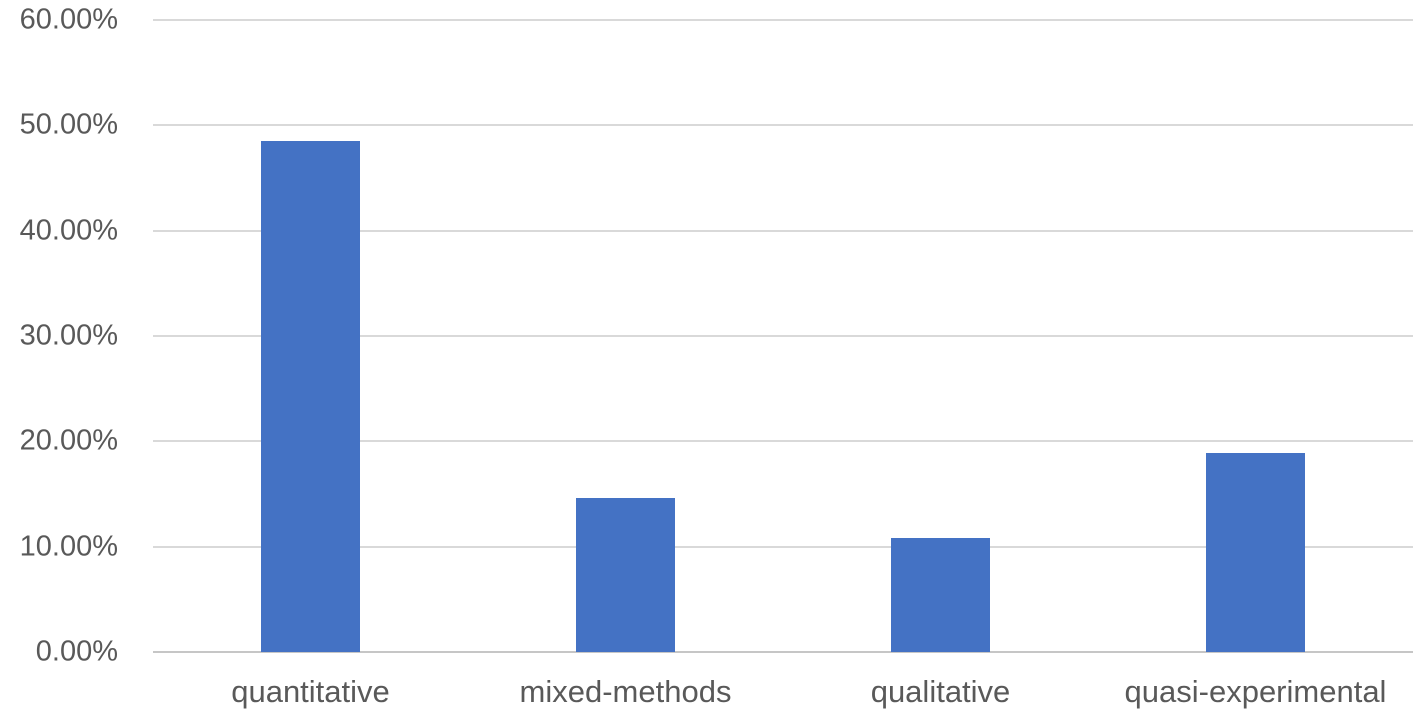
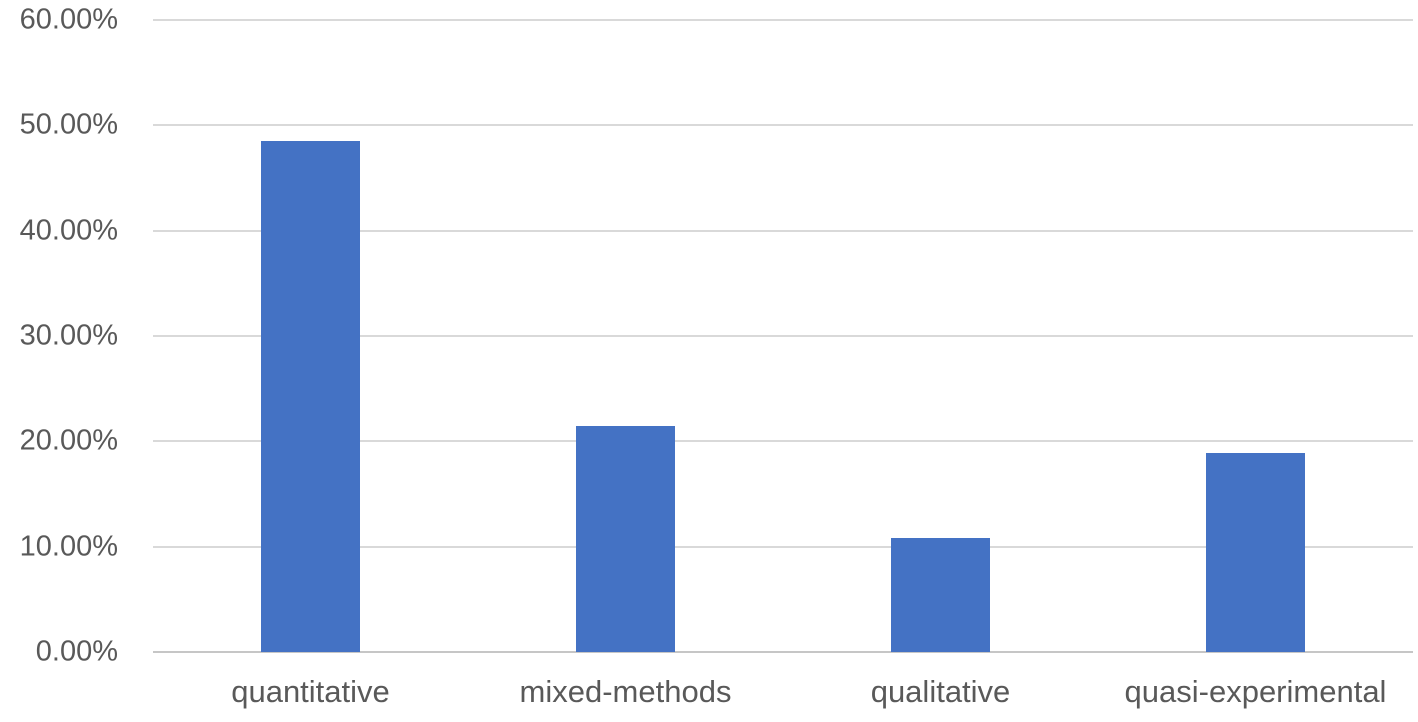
mixed-methods: 14.6% -> 21.5%
